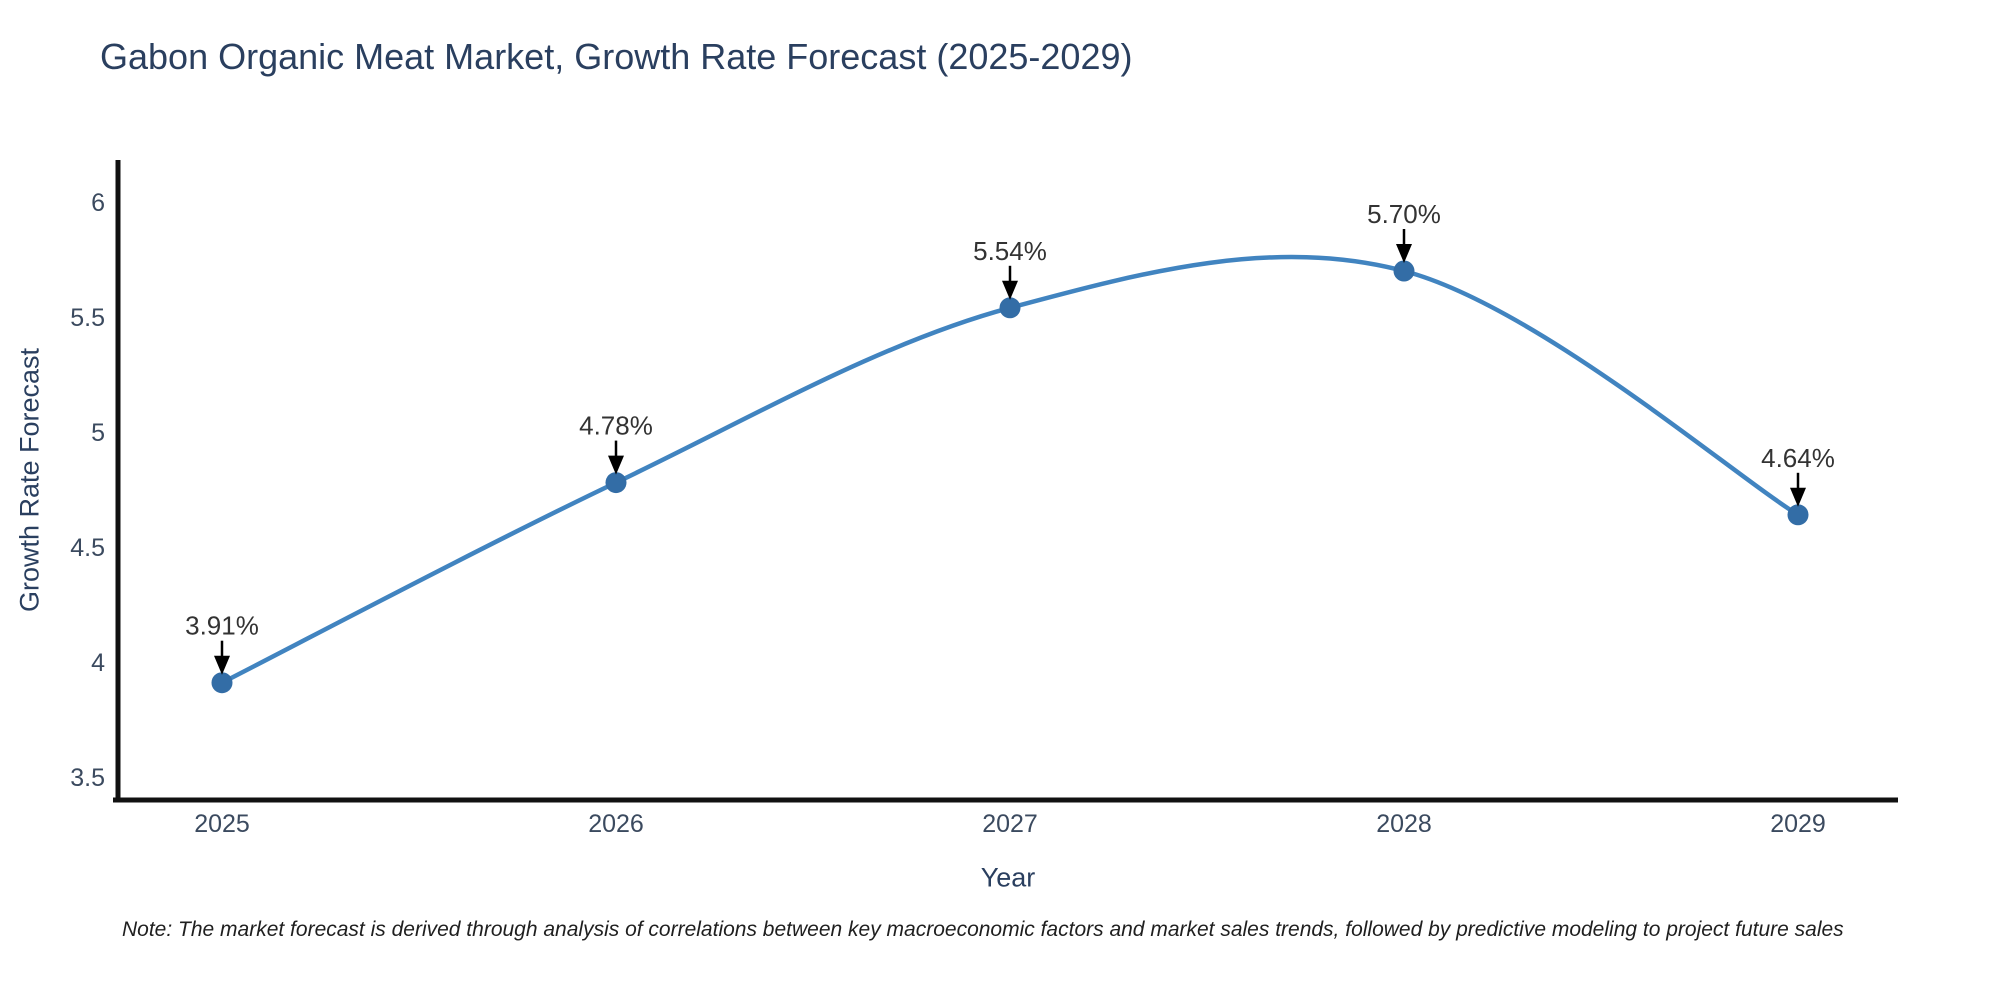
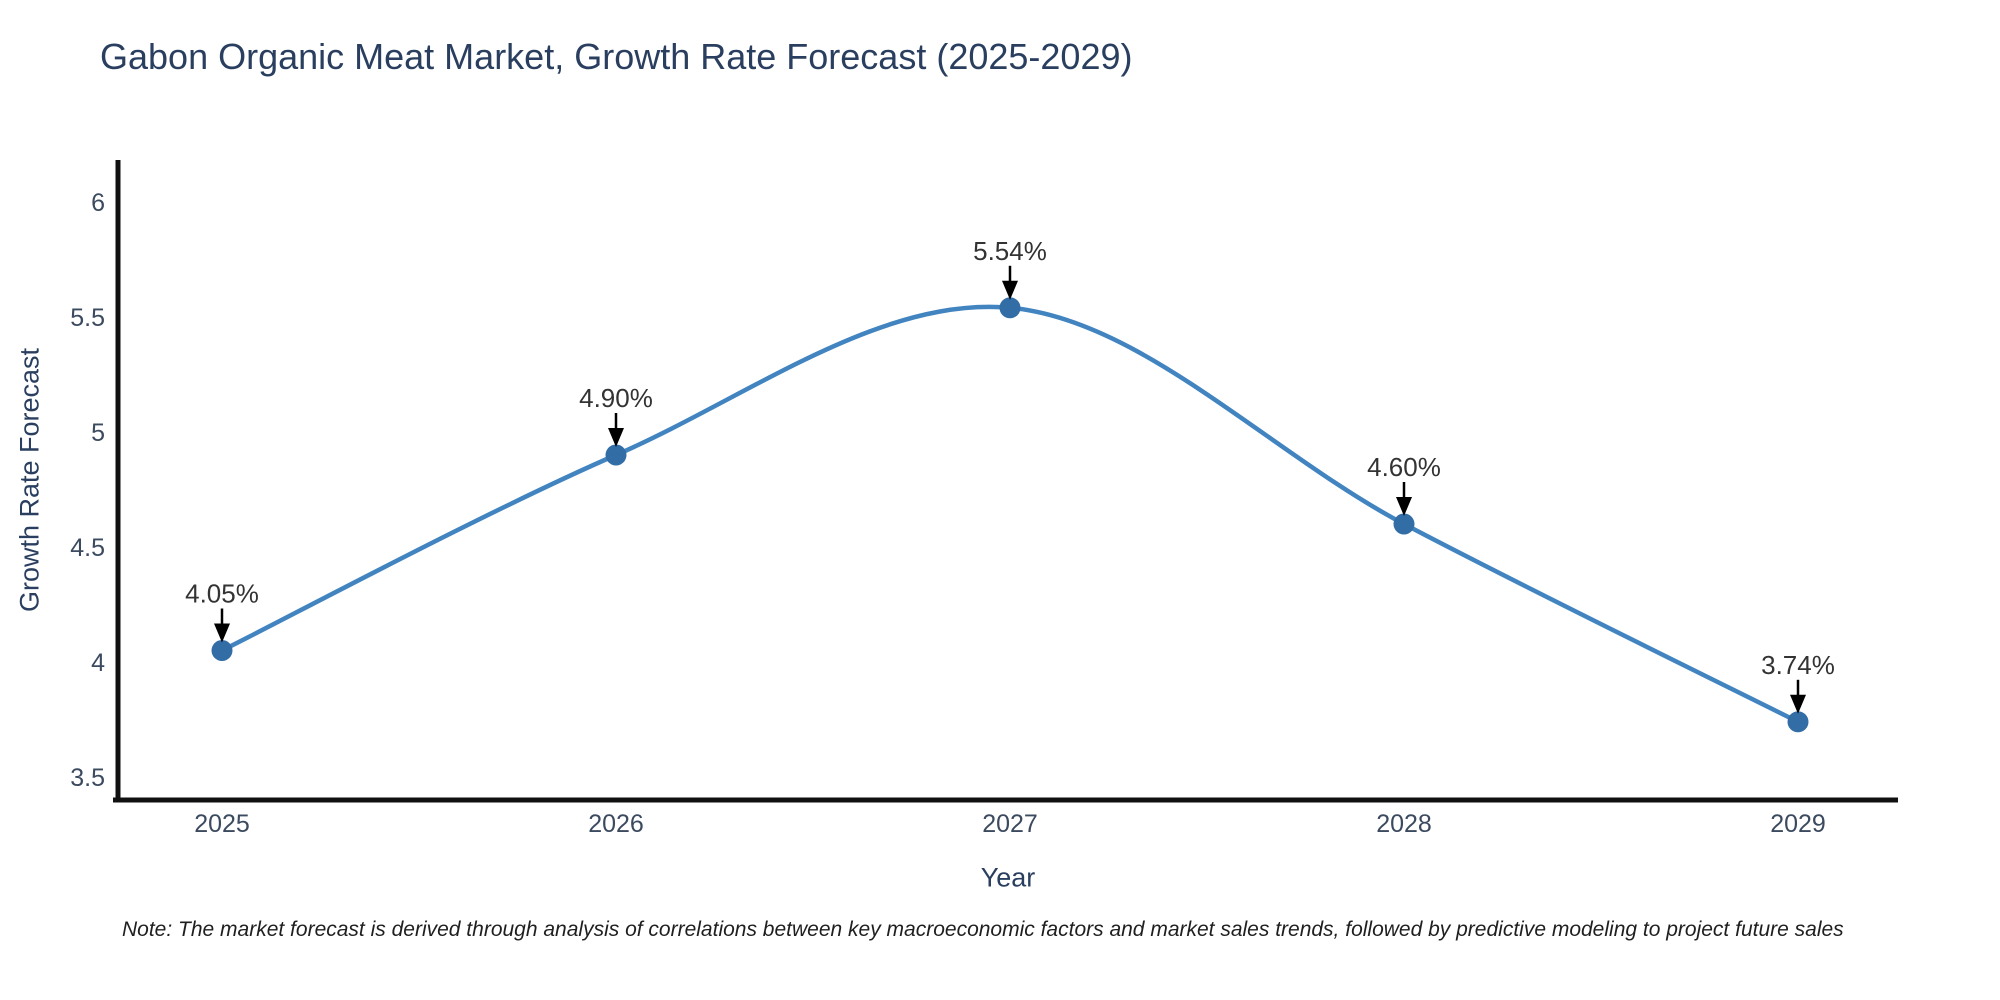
2025: 3.91% -> 4.05%
2026: 4.78% -> 4.90%
2028: 5.70% -> 4.60%
2029: 4.64% -> 3.74%
